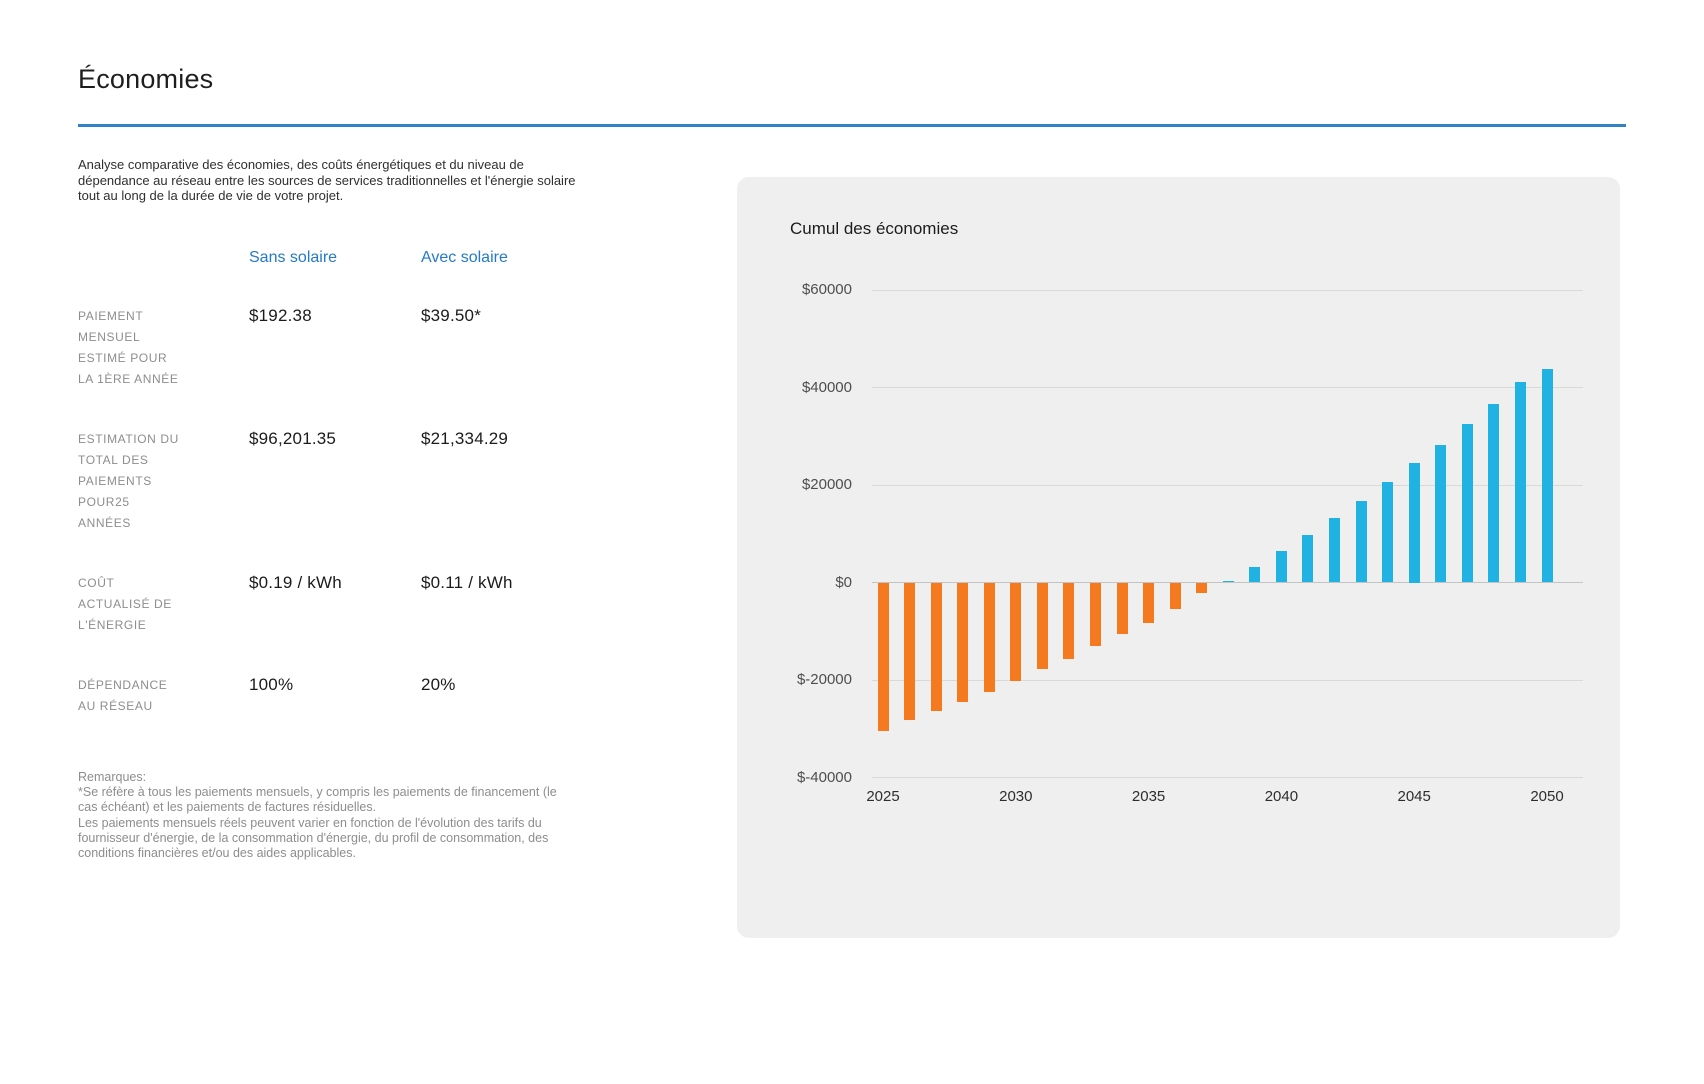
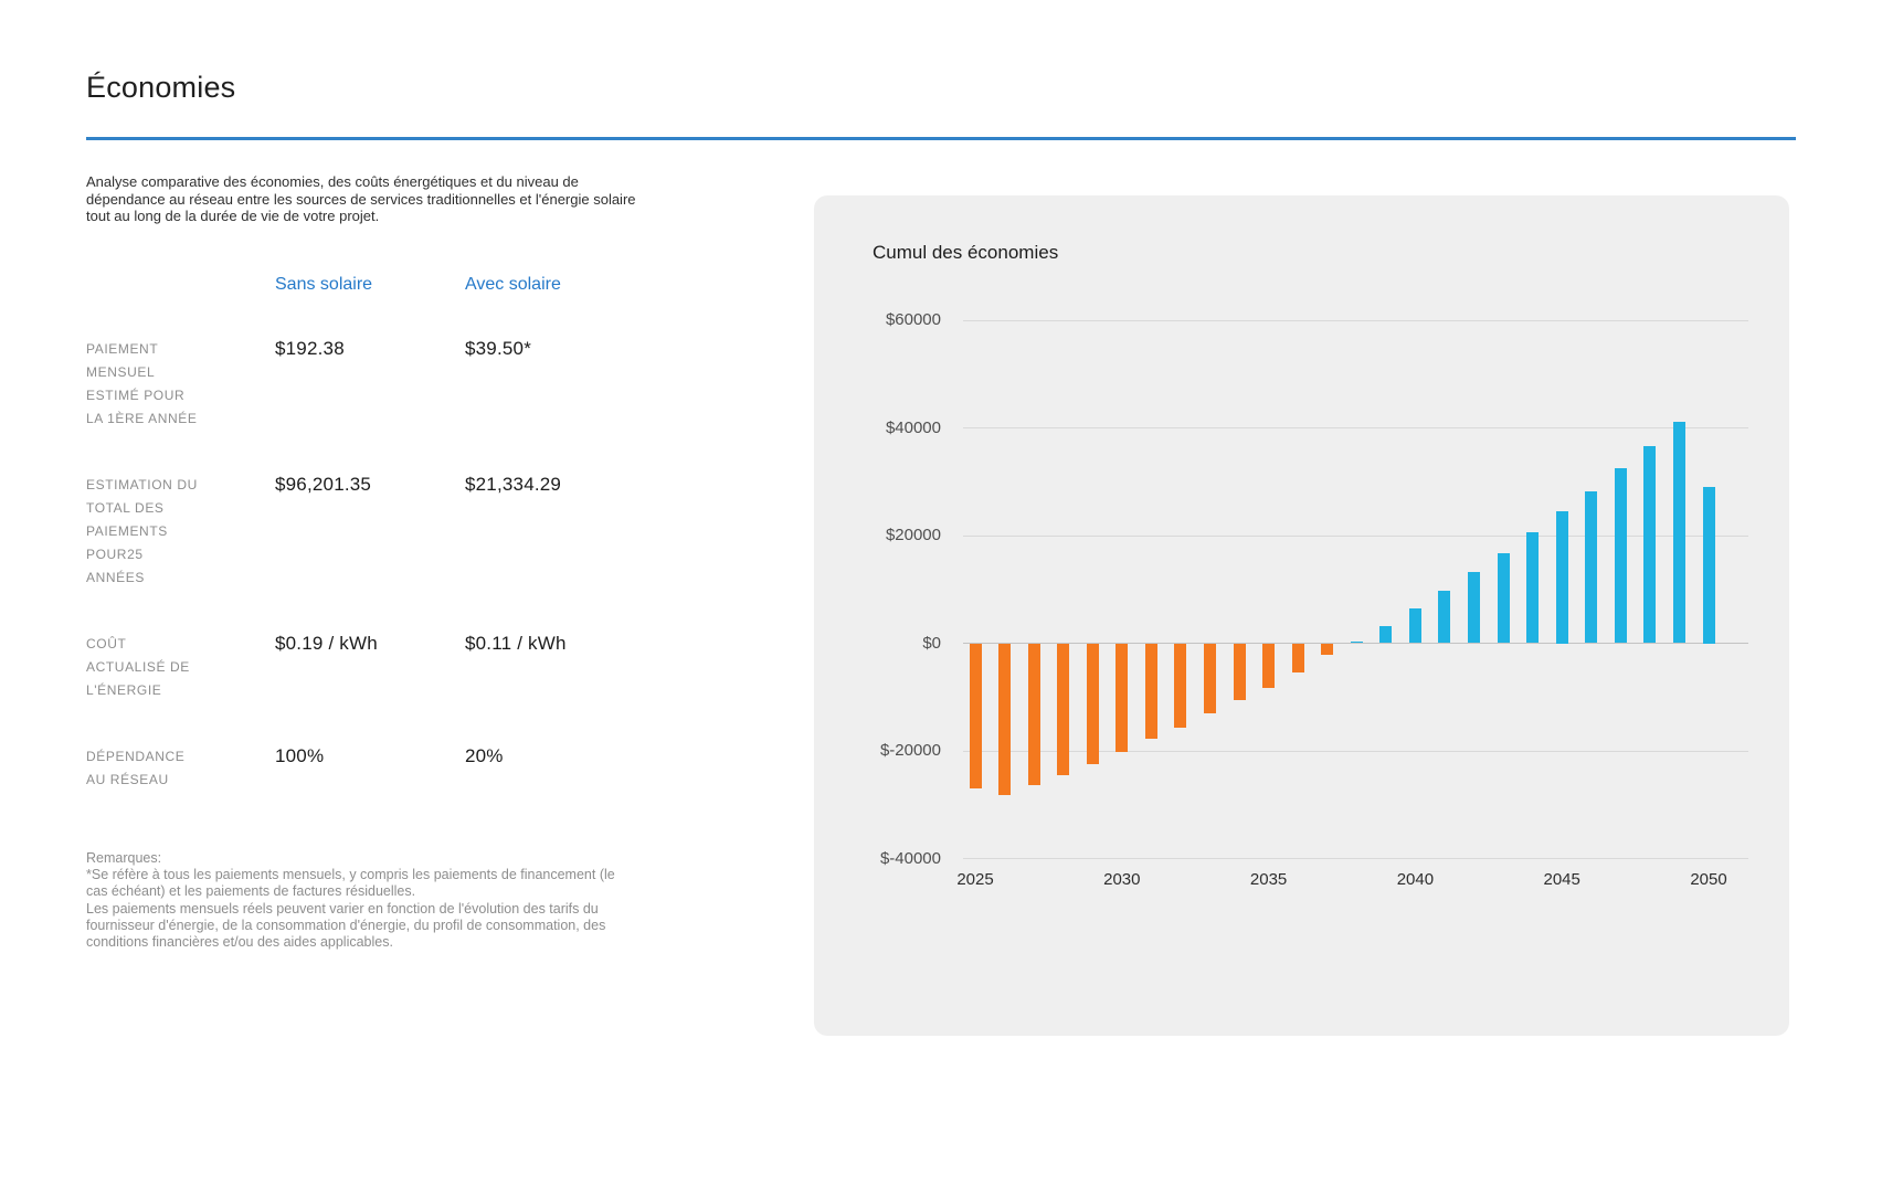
2025: -$30000 -> -$27000
2050: $44000 -> $29000
